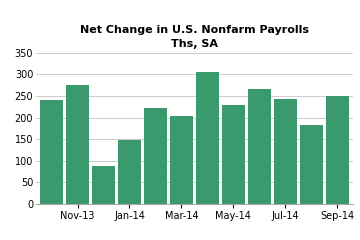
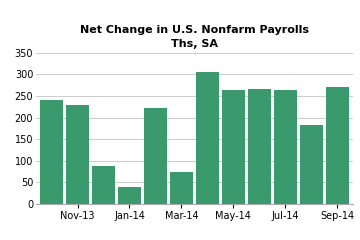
Nov-13: 275 -> 230
Jan-14: 147 -> 40
Mar-14: 204 -> 75
May-14: 230 -> 265
Jul-14: 243 -> 265
Sep-14: 250 -> 270
